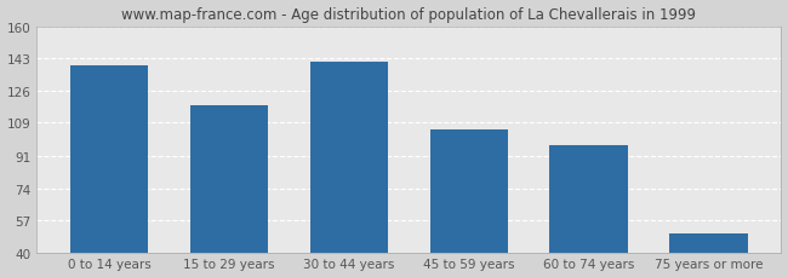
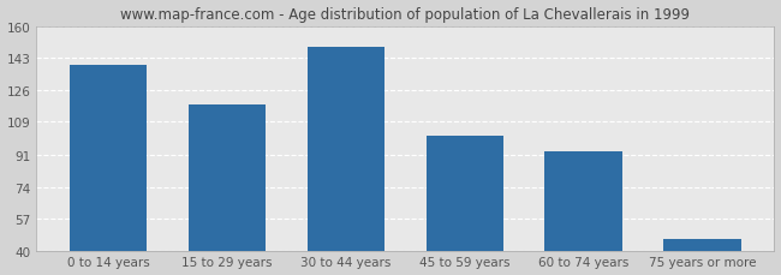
30 to 44 years: 141 -> 149
45 to 59 years: 105 -> 101
60 to 74 years: 97 -> 93
75 years or more: 50 -> 46
